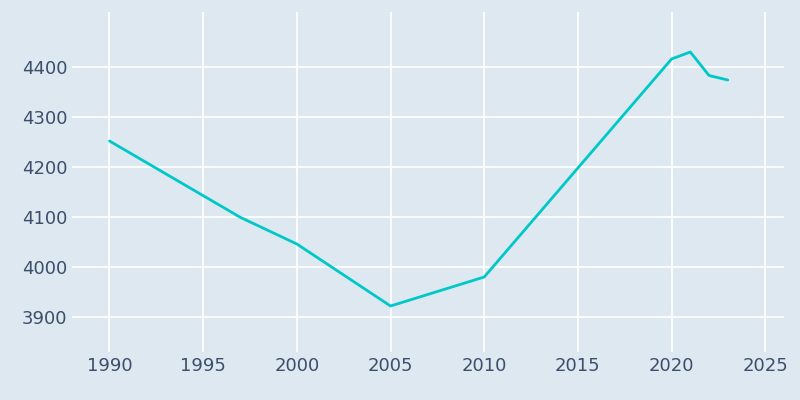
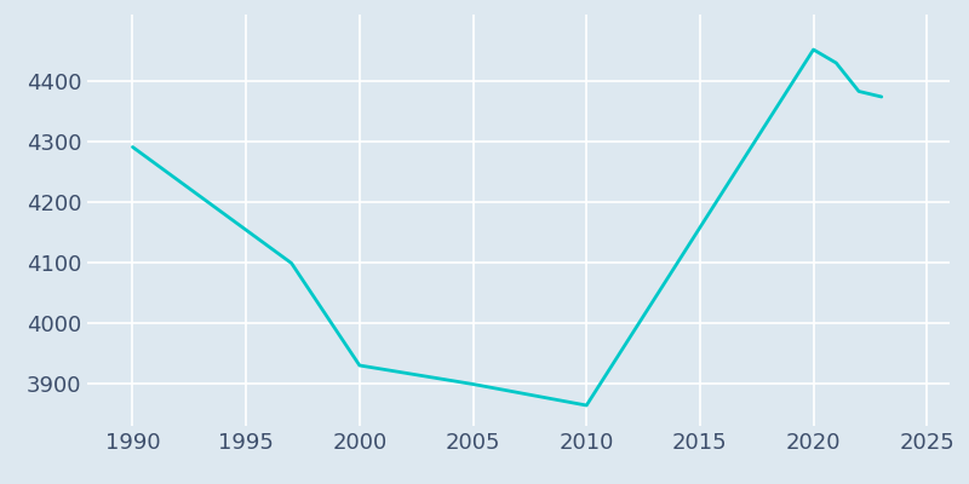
1990: 4252 -> 4291
2000: 4046 -> 3930
2005: 3922 -> 3899
2010: 3980 -> 3864
2020: 4416 -> 4452
